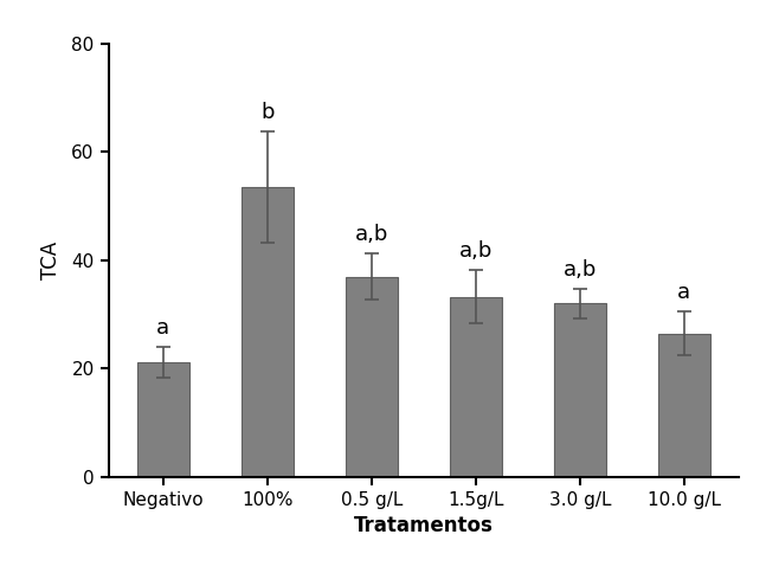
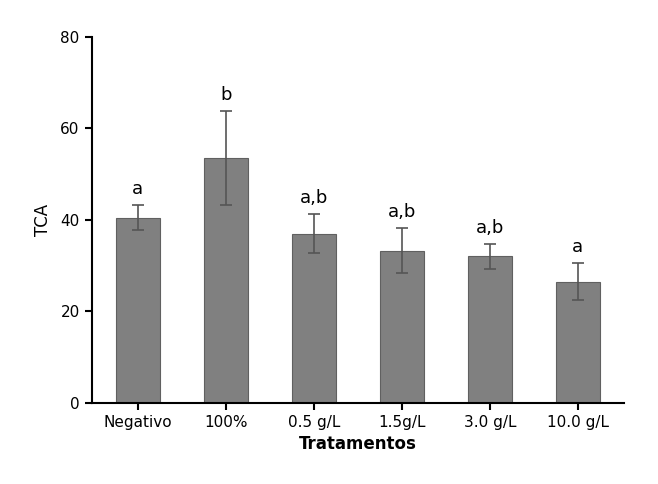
Negativo: 21.2 -> 40.5
